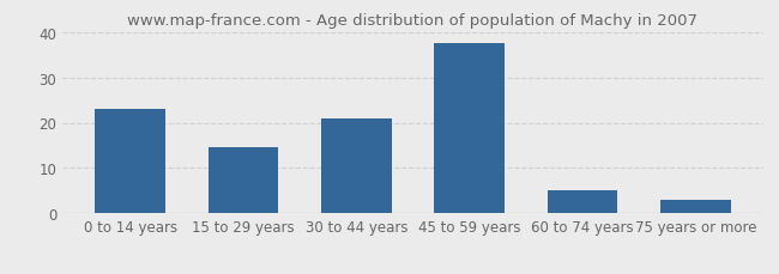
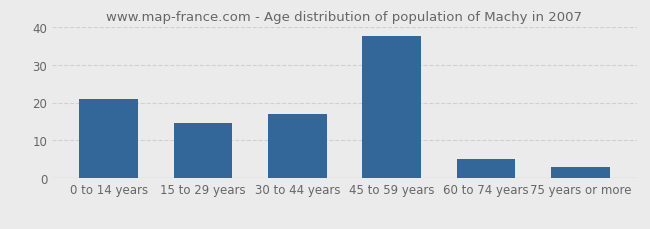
0 to 14 years: 23.0 -> 21.0
30 to 44 years: 21.0 -> 17.0
